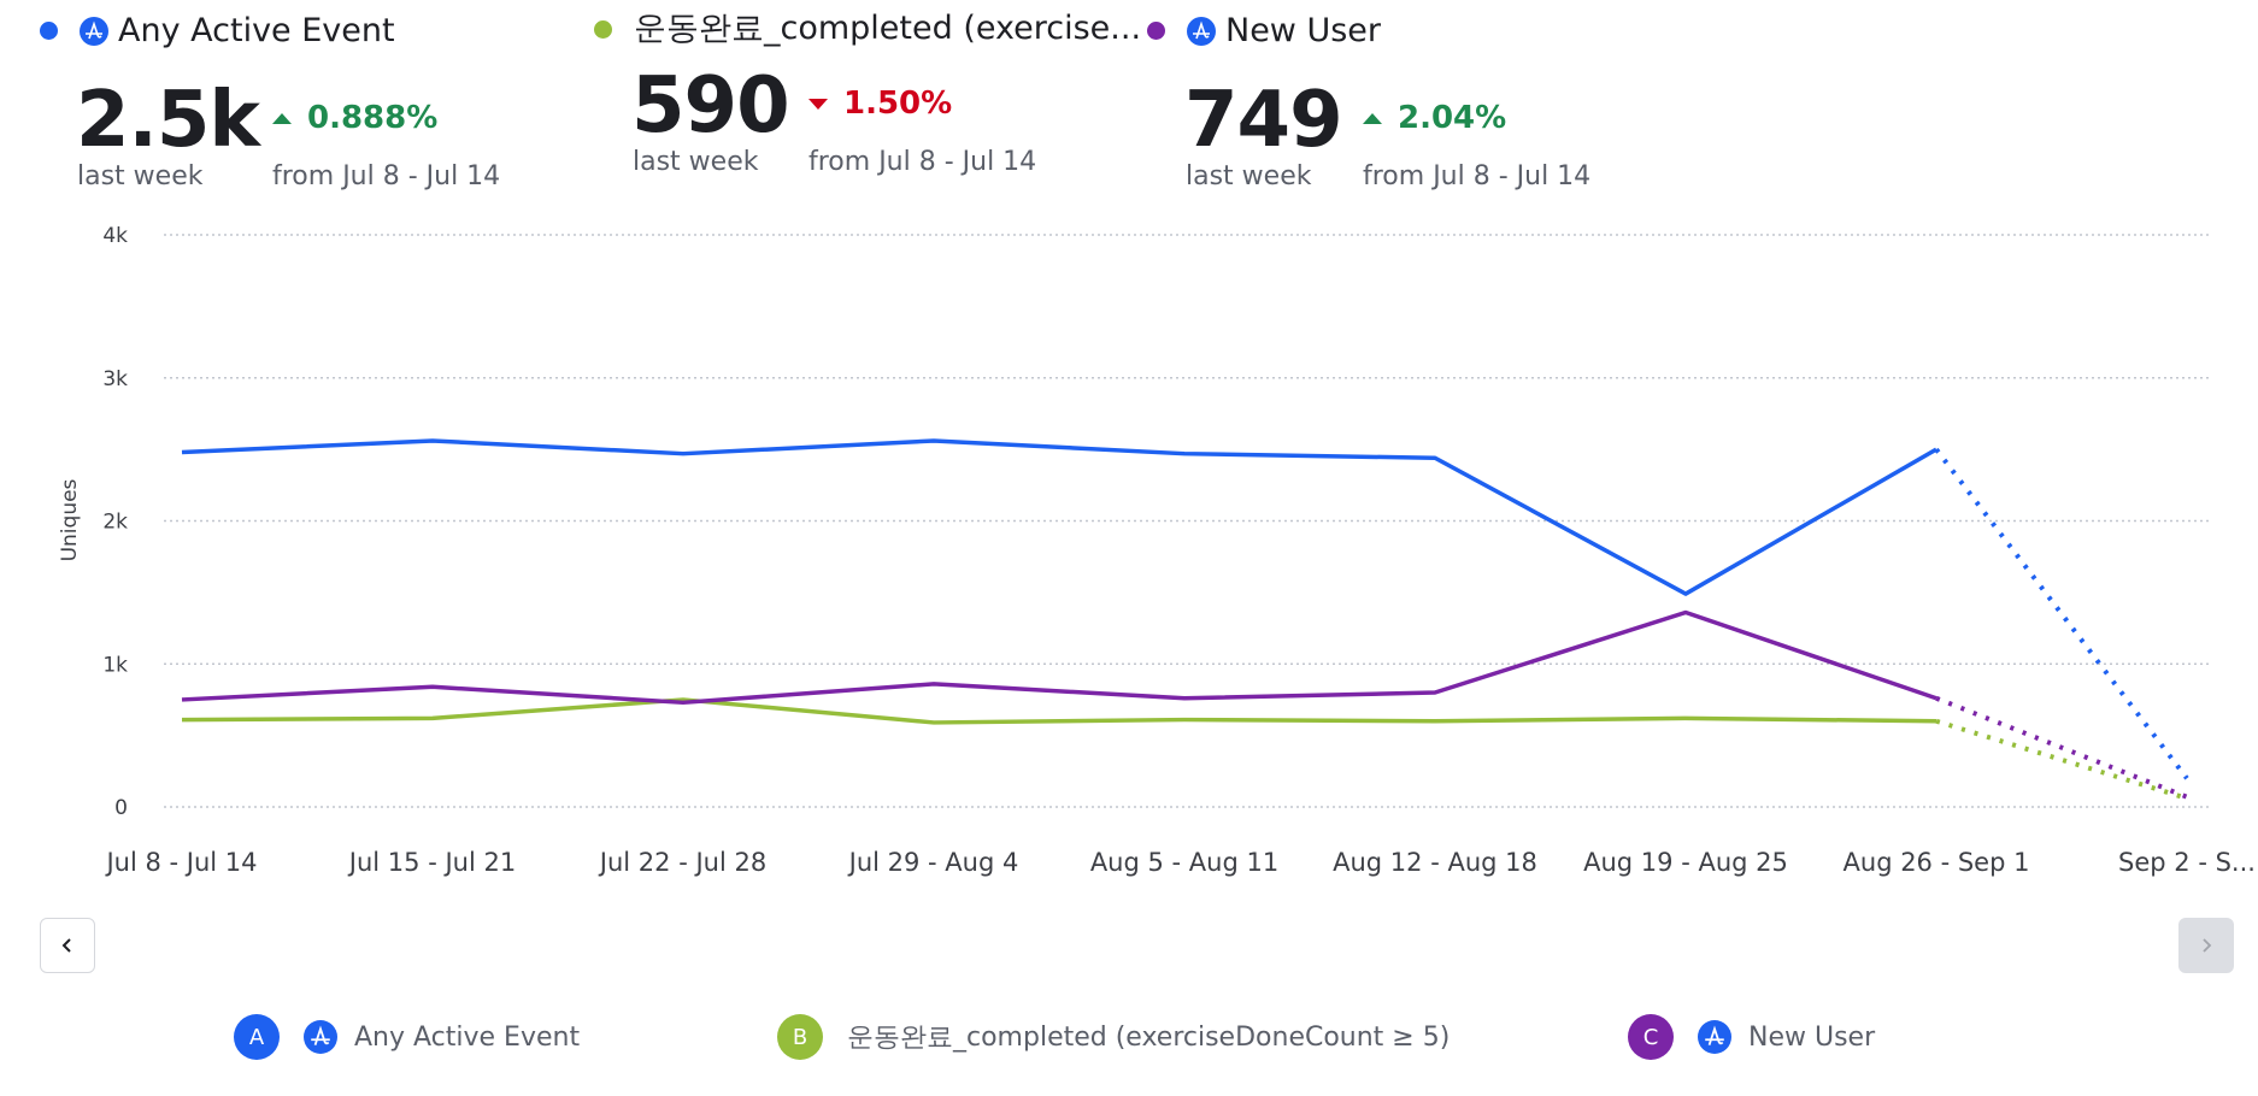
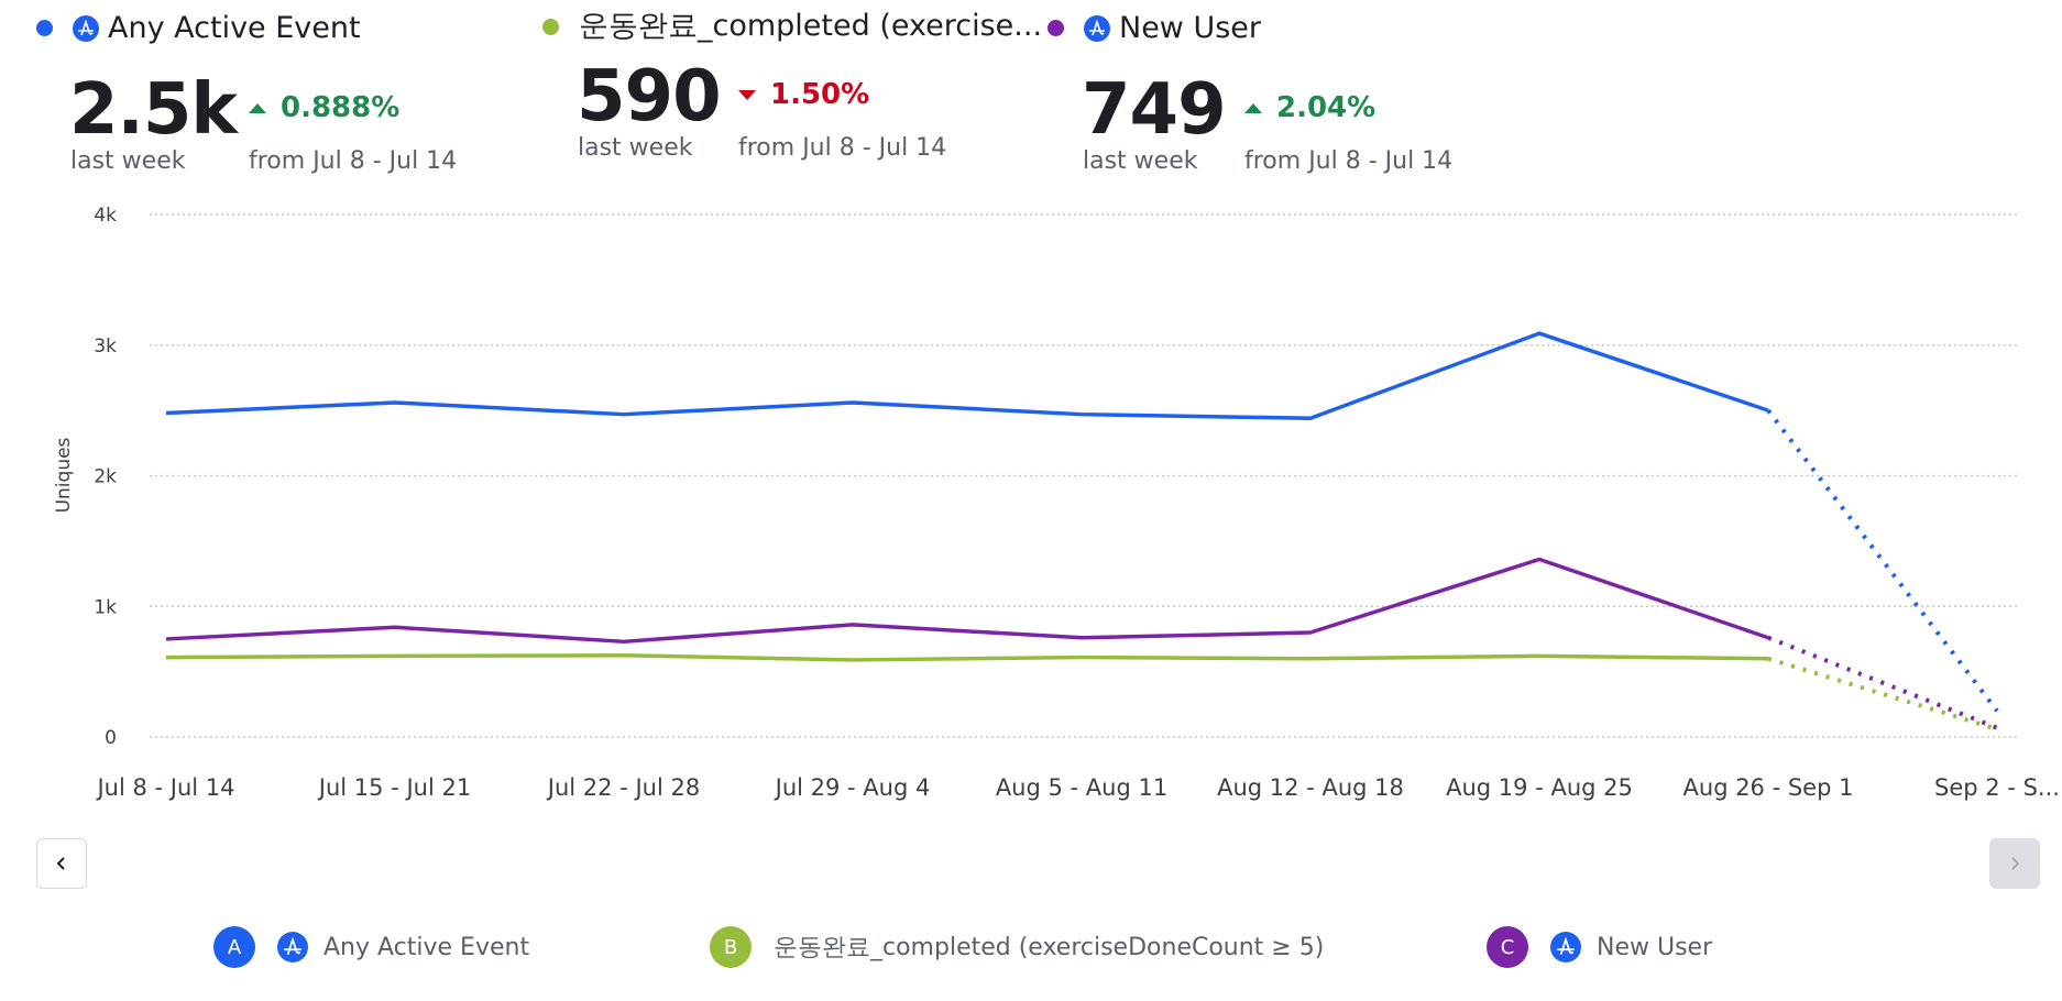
운동완료_completed (exerciseDoneCount ≥ 5)/Jul 22 - Jul 28: 0.75k -> 0.62k
Any Active Event/Aug 19 - Aug 25: 1.49k -> 3.09k
